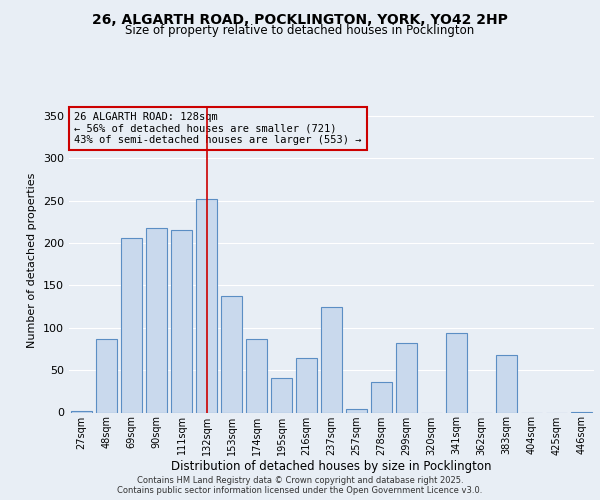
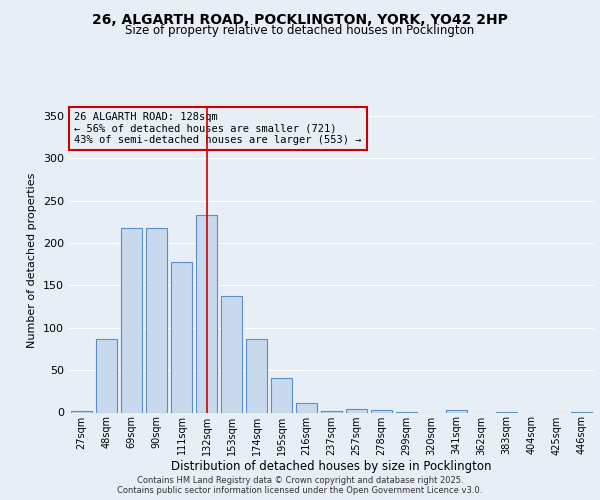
69sqm: 206 -> 218
111sqm: 216 -> 178
132sqm: 252 -> 233
216sqm: 64 -> 11
237sqm: 124 -> 2
278sqm: 36 -> 3
299sqm: 82 -> 1
341sqm: 94 -> 3
383sqm: 68 -> 1
